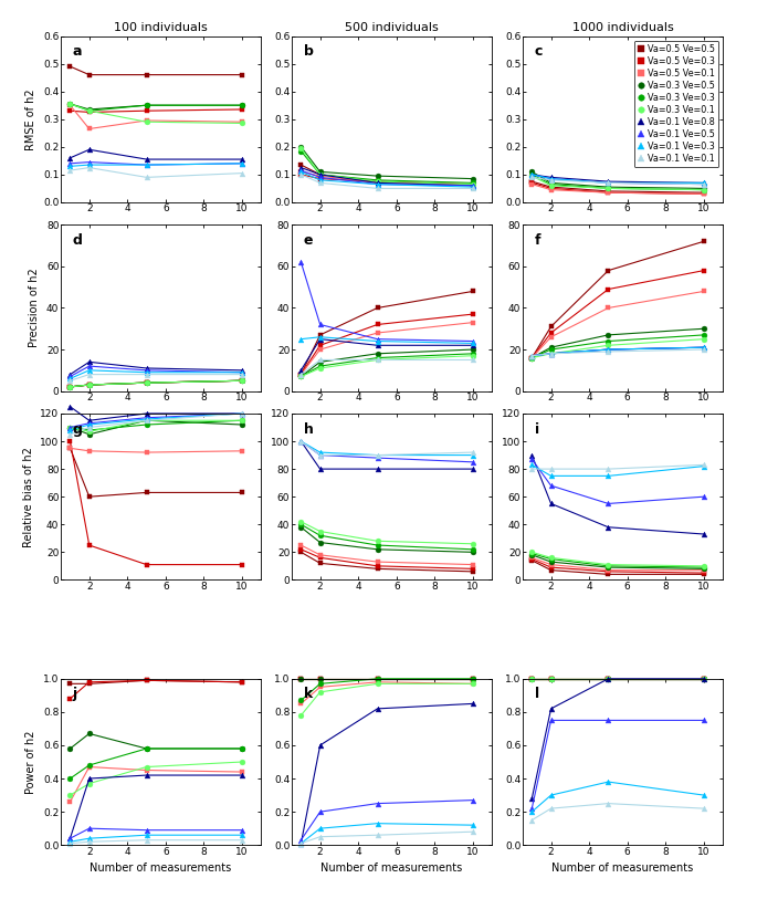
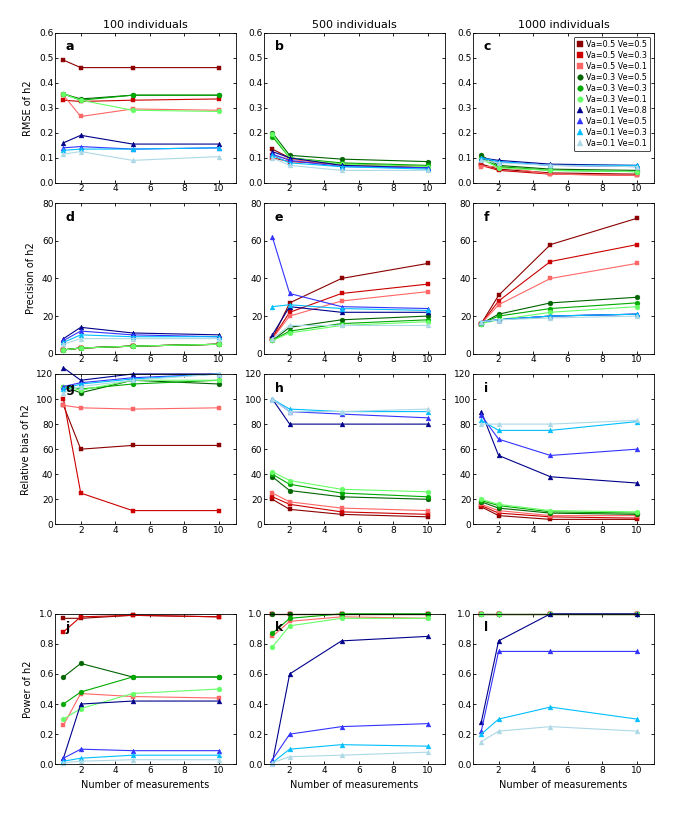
1000 individuals/Va=0.5 Ve=0.1/2: 0.045 -> 0.065
